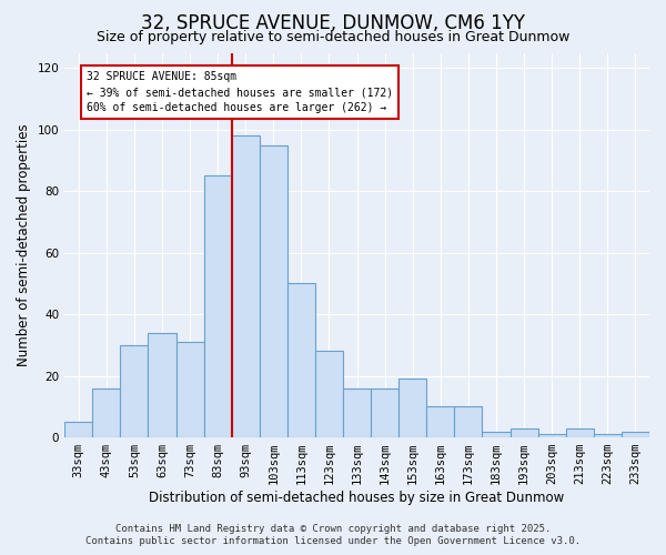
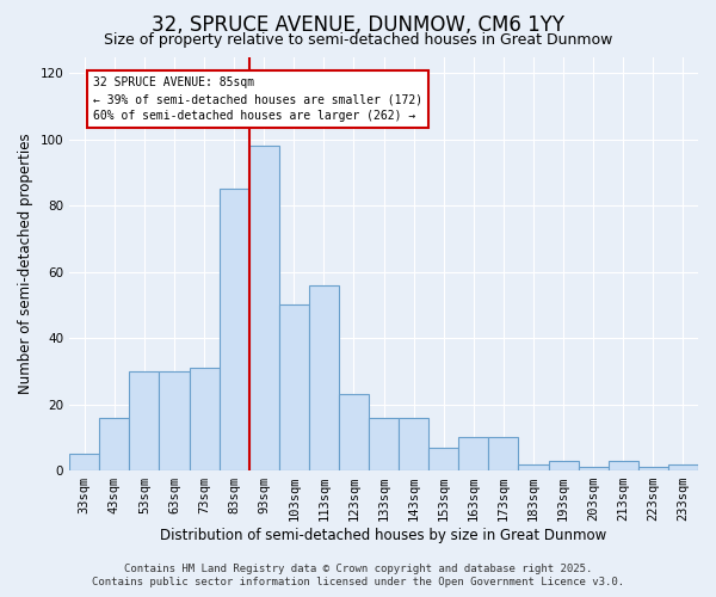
63sqm: 34 -> 30
103sqm: 95 -> 50
113sqm: 50 -> 56
123sqm: 28 -> 23
153sqm: 19 -> 7
